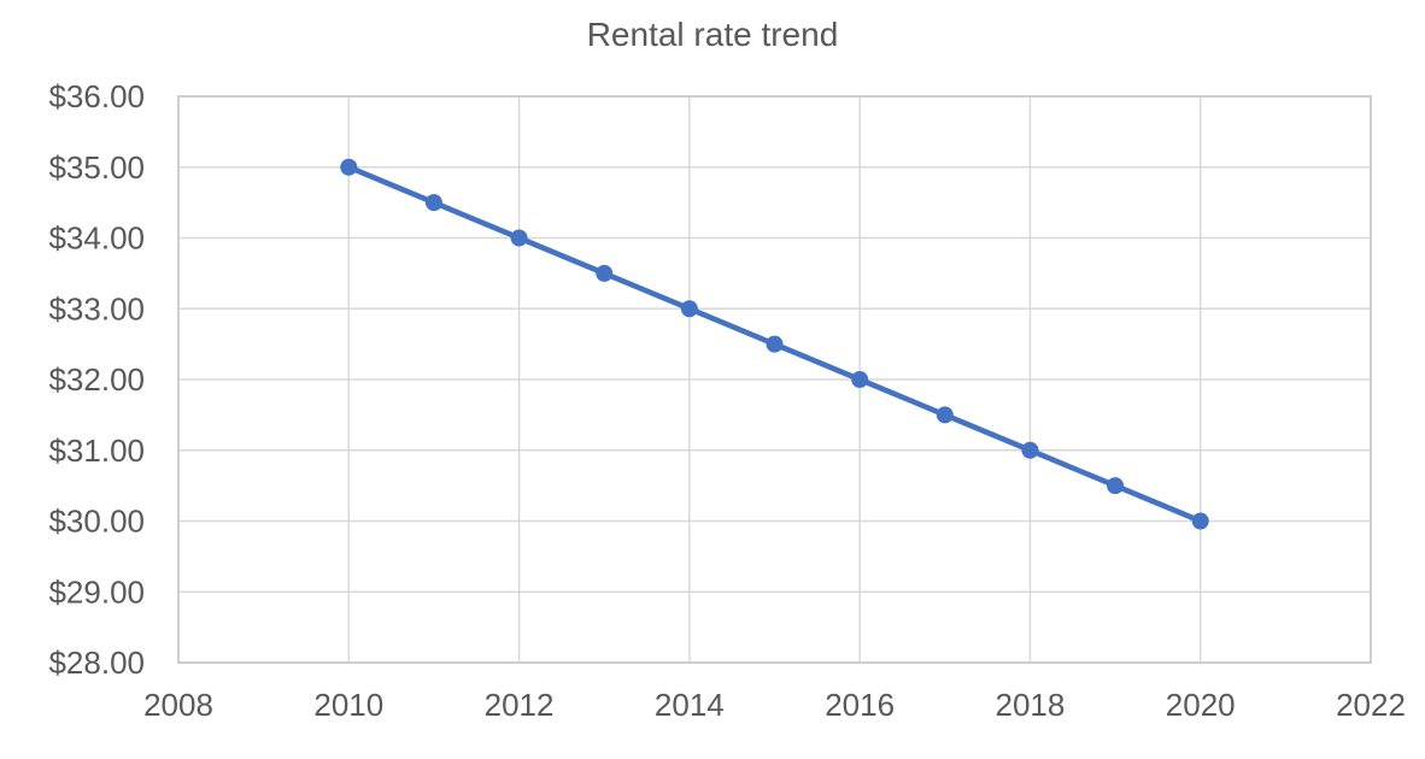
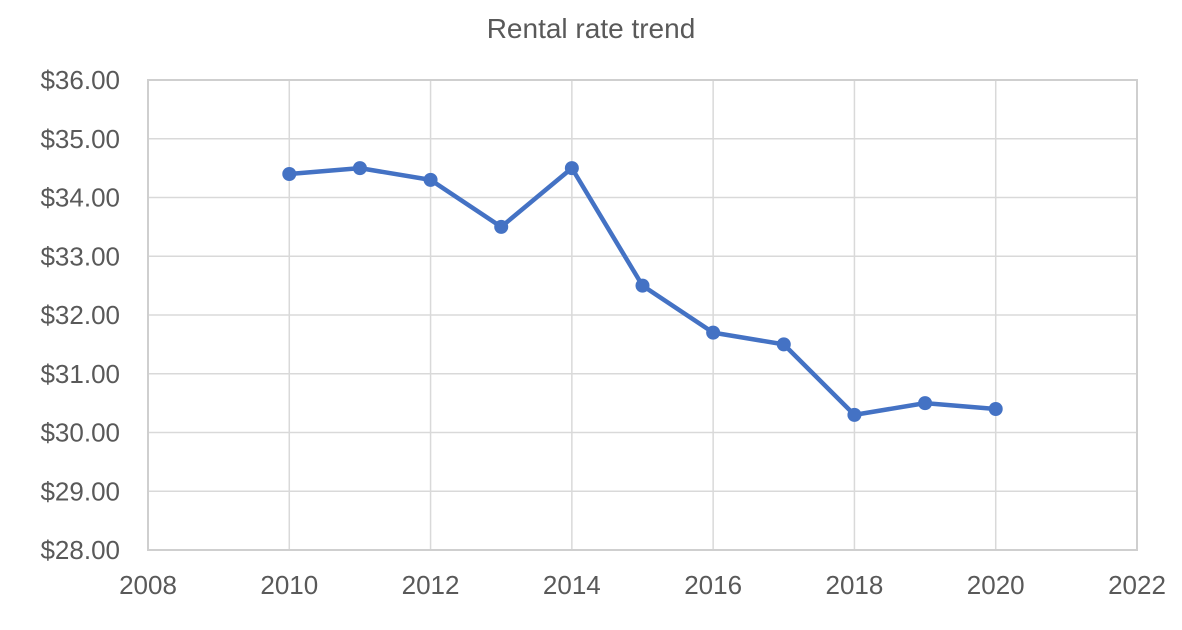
2010: $35.0 -> $34.4
2012: $34.0 -> $34.3
2014: $33.0 -> $34.5
2016: $32.0 -> $31.7
2018: $31.0 -> $30.3
2020: $30.0 -> $30.4
